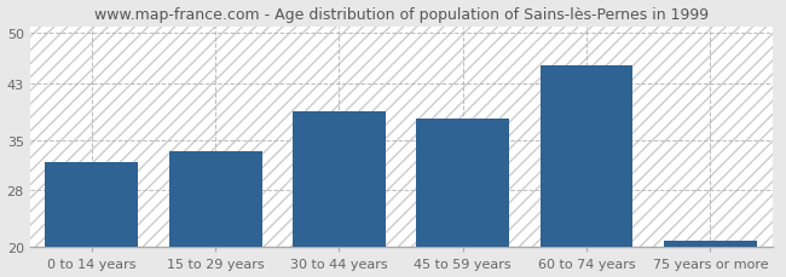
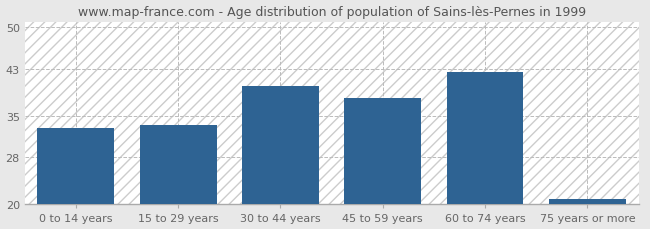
0 to 14 years: 32.0 -> 33.0
30 to 44 years: 39.0 -> 40.0
60 to 74 years: 45.5 -> 42.4
